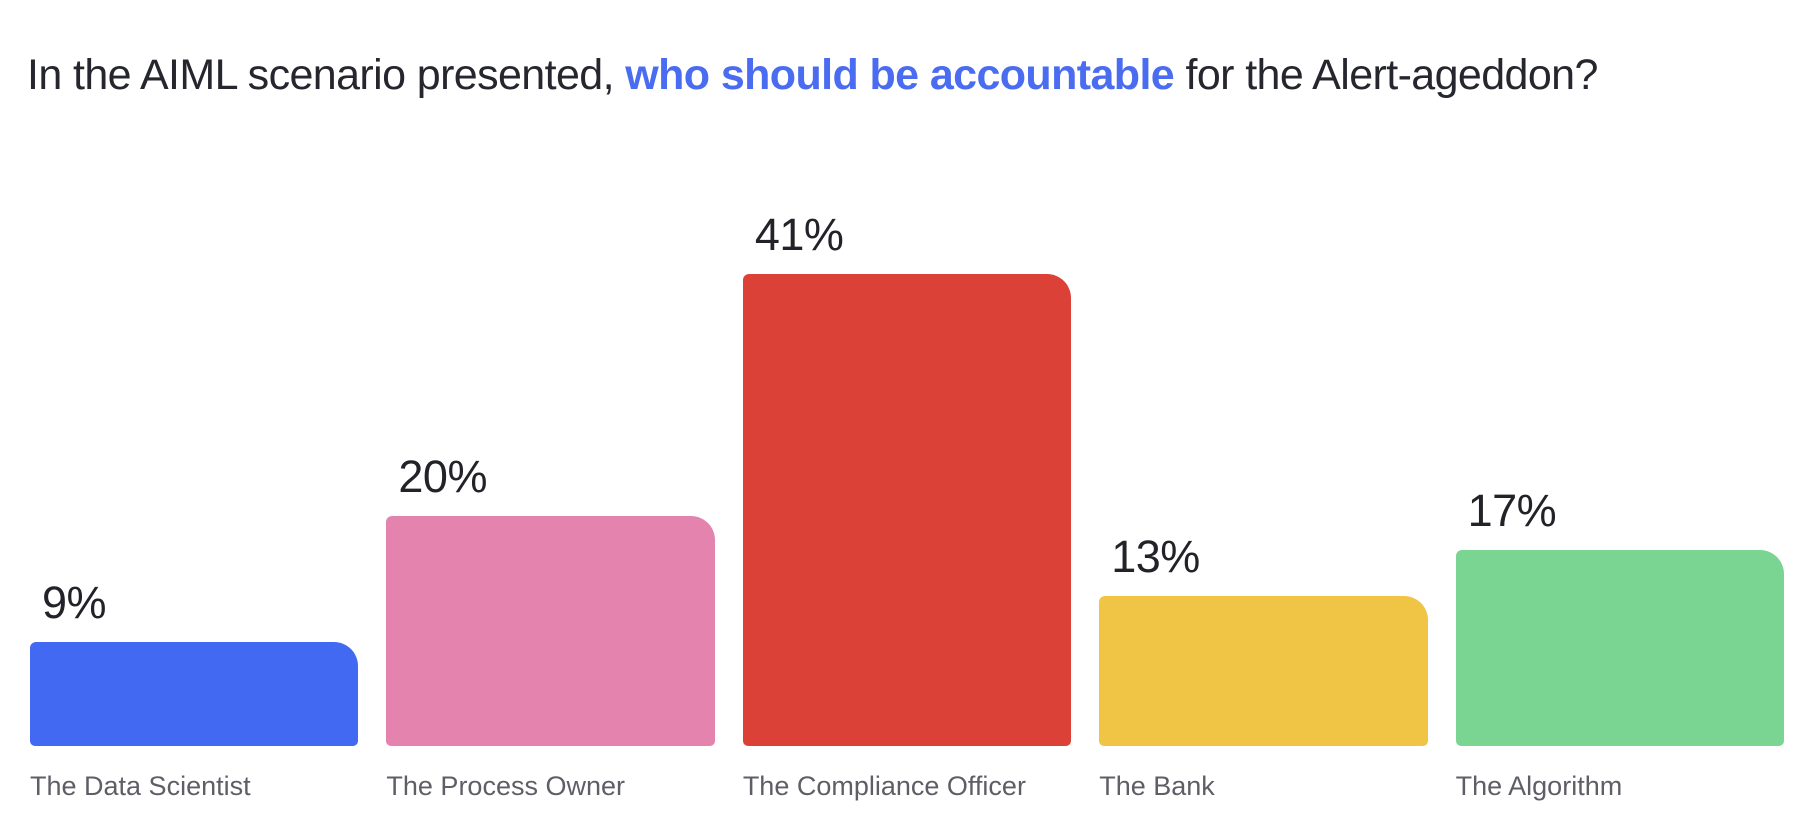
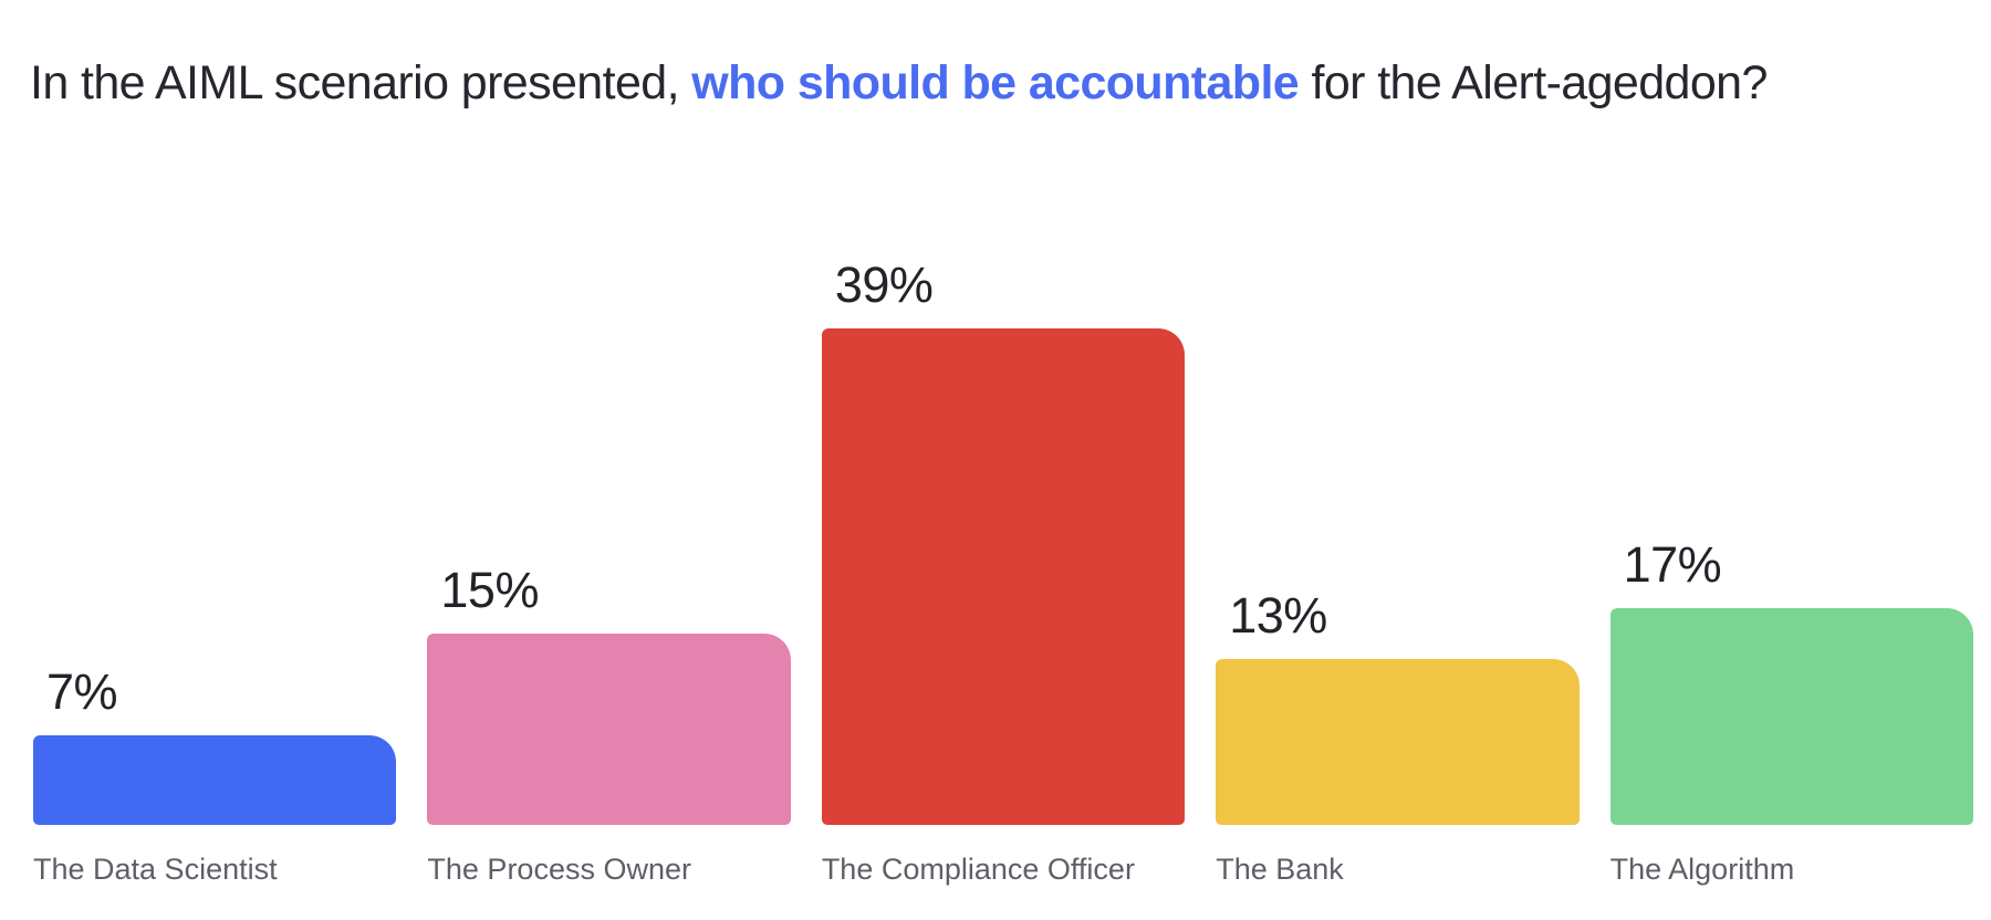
The Data Scientist: 9% -> 7%
The Process Owner: 20% -> 15%
The Compliance Officer: 41% -> 39%
